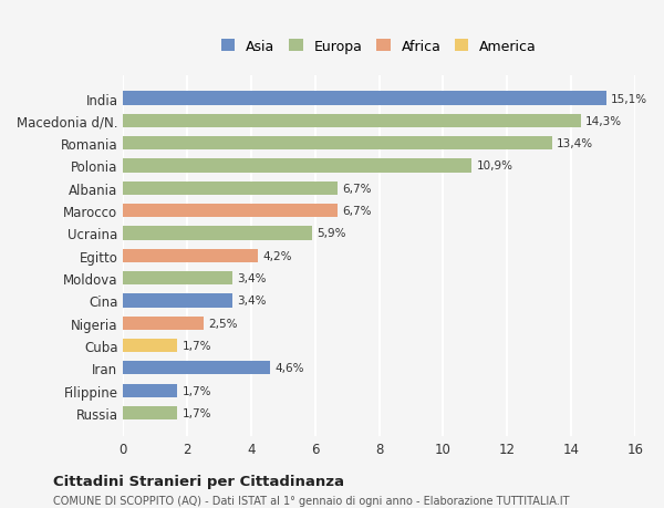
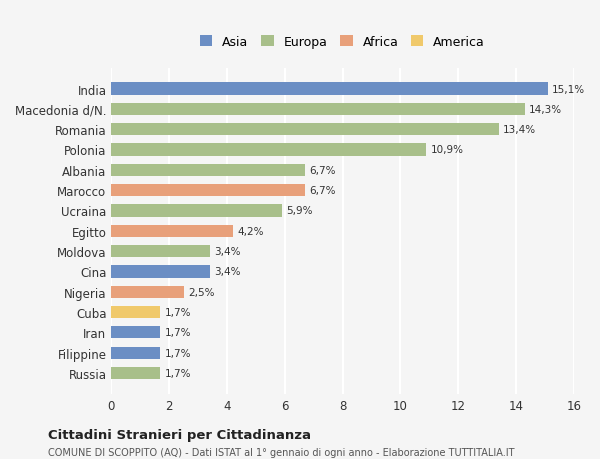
Iran: 4,6% -> 1,7%
